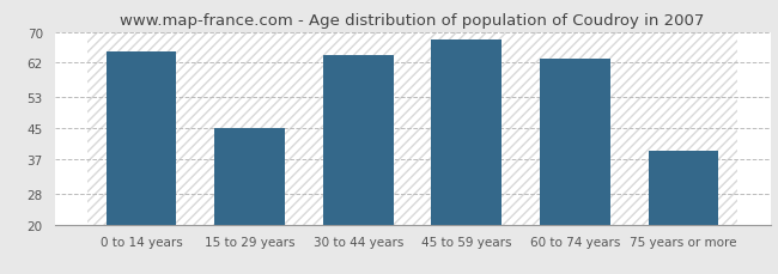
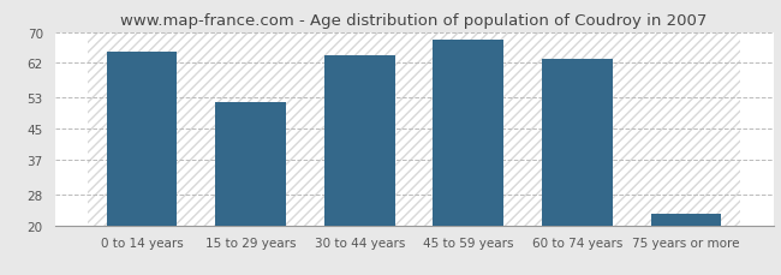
15 to 29 years: 45 -> 52
75 years or more: 39 -> 23
